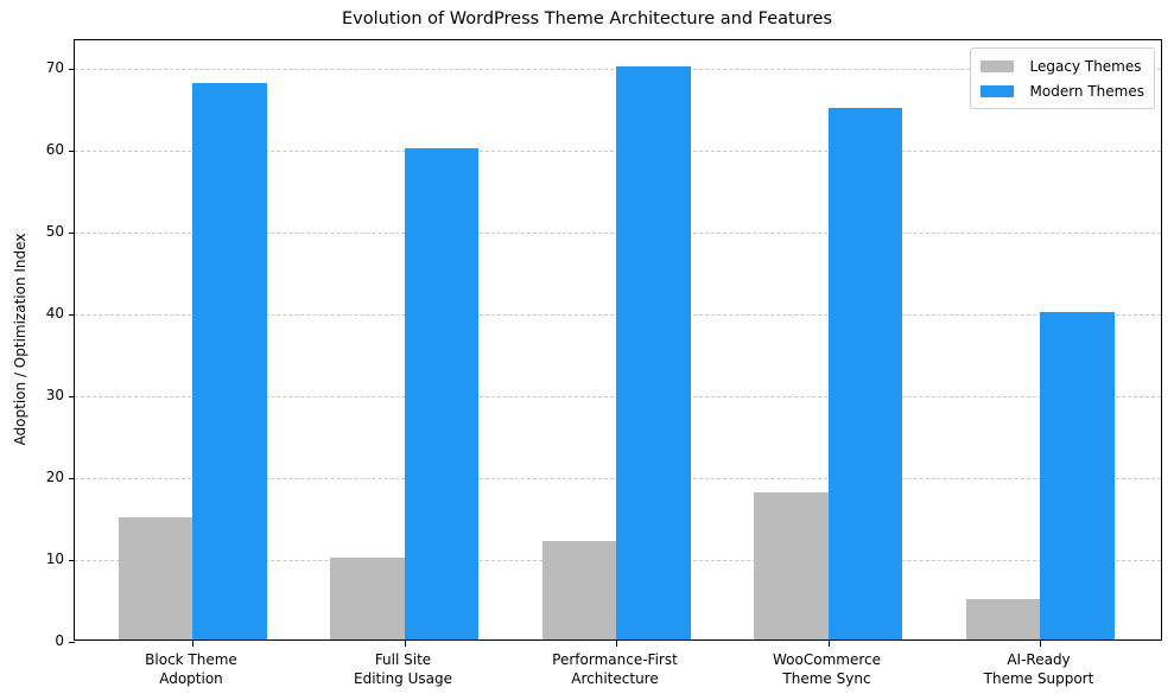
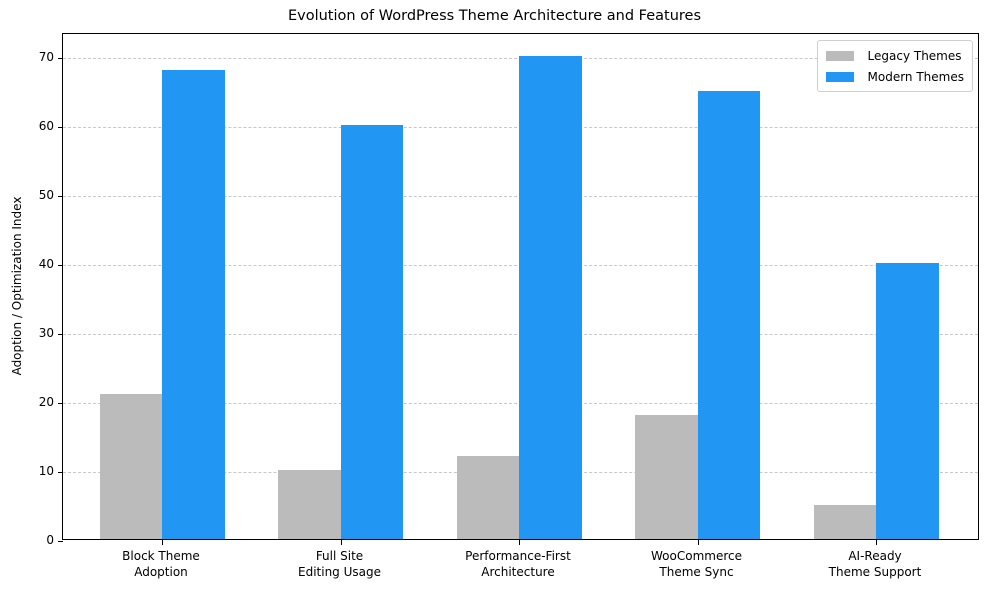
Legacy Themes/Block Theme Adoption: 15 -> 21
